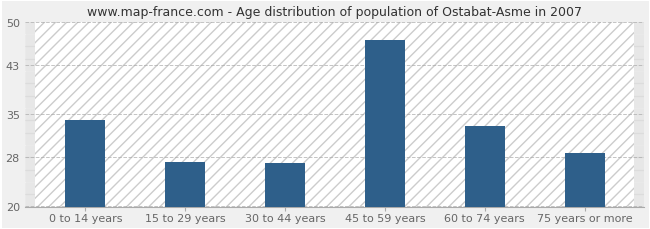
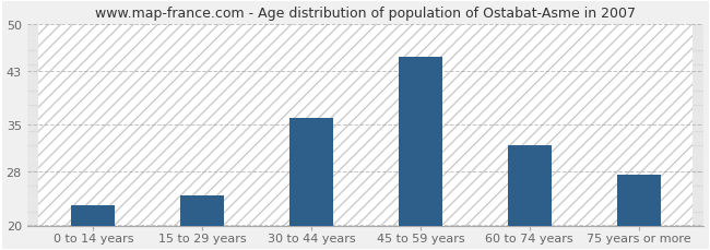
0 to 14 years: 34.0 -> 23.0
15 to 29 years: 27.2 -> 24.5
30 to 44 years: 27.0 -> 36.0
45 to 59 years: 47.0 -> 45.0
60 to 74 years: 33.0 -> 32.0
75 years or more: 28.6 -> 27.5
